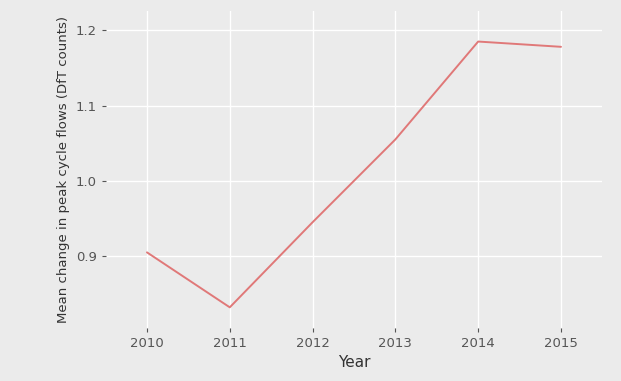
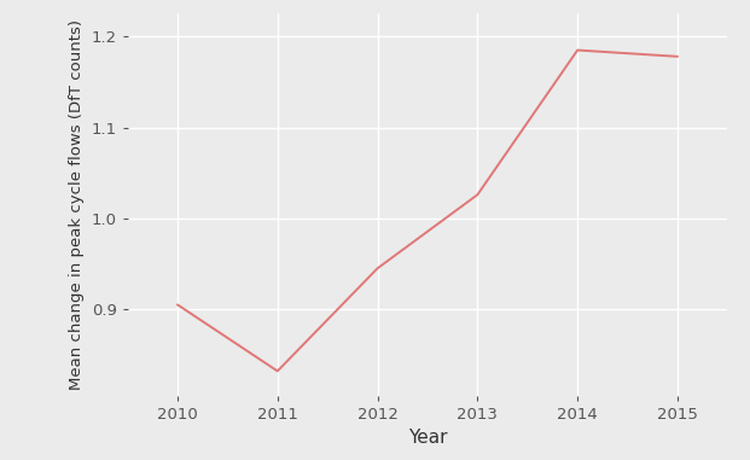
2013: 1.055 -> 1.026
